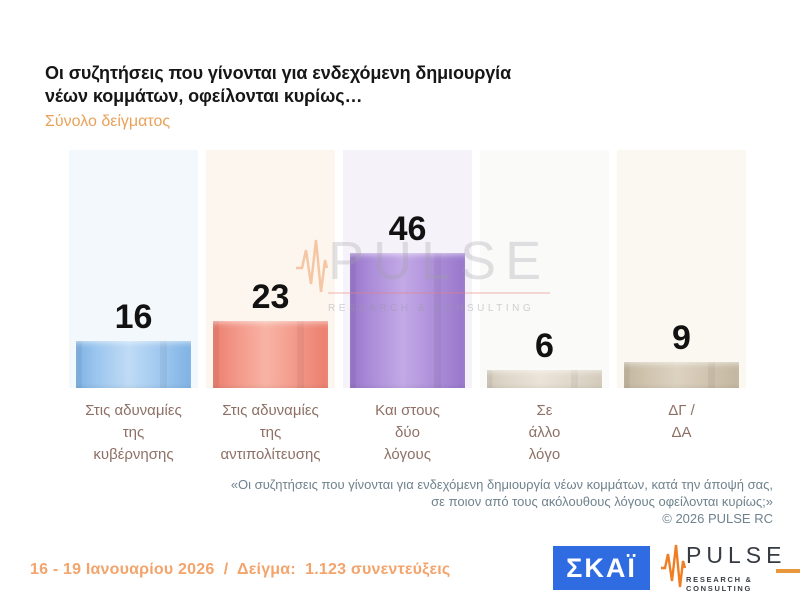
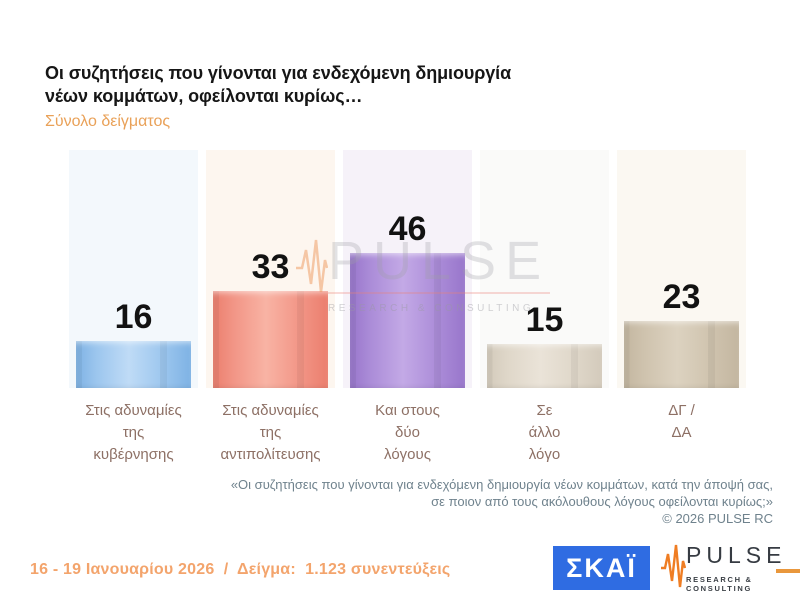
Στις αδυναμίες της αντιπολίτευσης: 23 -> 33
Σε άλλο λόγο: 6 -> 15
ΔΓ / ΔΑ: 9 -> 23
